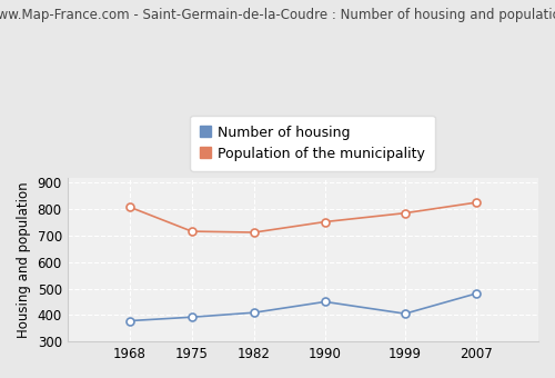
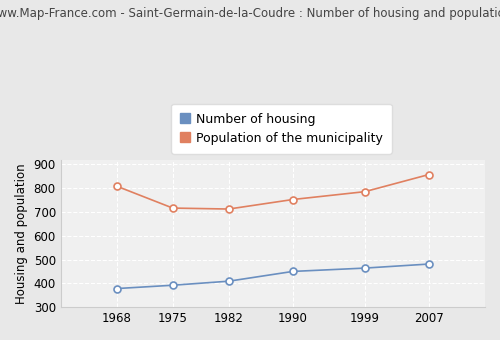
Number of housing/1999: 405 -> 464
Population of the municipality/2007: 825 -> 857
